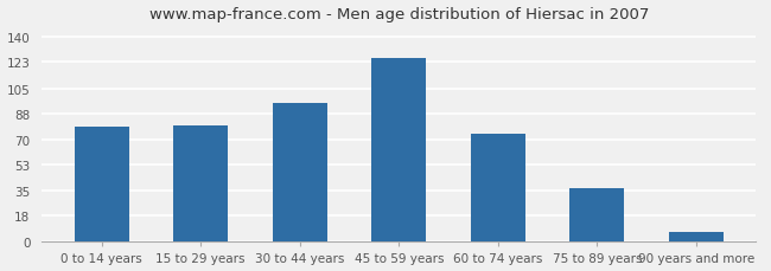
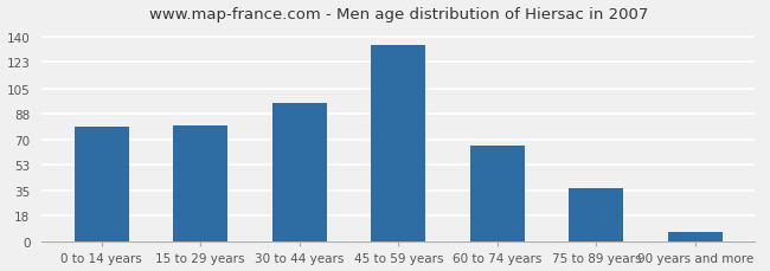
45 to 59 years: 126 -> 135
60 to 74 years: 74 -> 66
